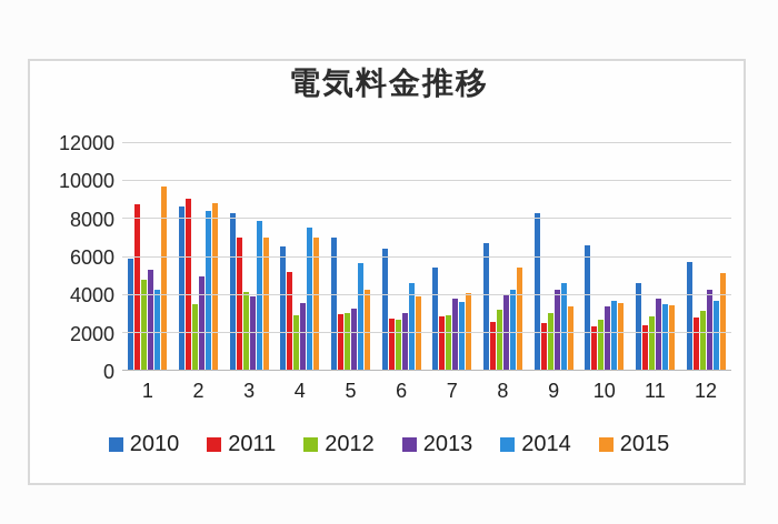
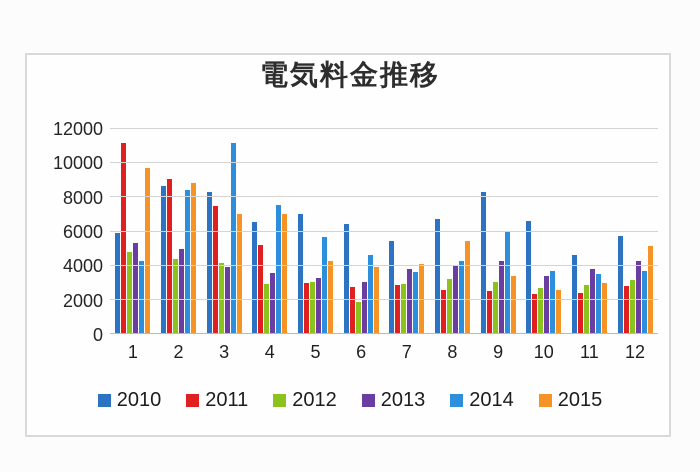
2011/1: 8800 -> 11200
2012/2: 3500 -> 4400
2011/3: 7000 -> 7500
2014/3: 7900 -> 11200
2012/6: 2700 -> 1900
2014/9: 4600 -> 6000
2015/10: 3600 -> 2600
2015/11: 3400 -> 3000
